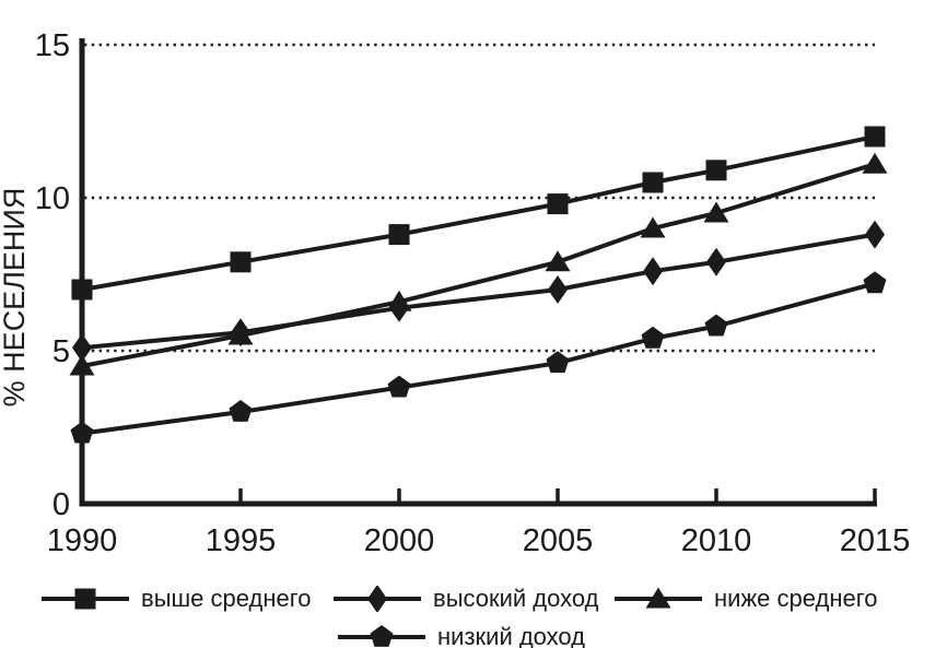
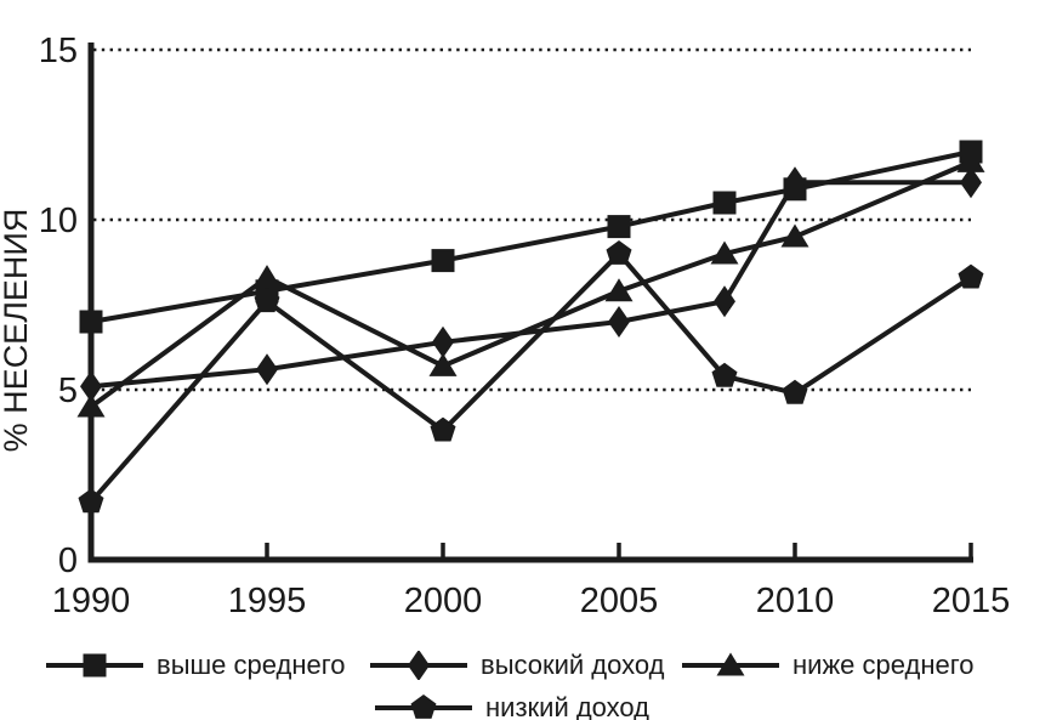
низкий доход/1990: 2.3 -> 1.7
ниже среднего/1995: 5.5 -> 8.3
низкий доход/1995: 3.0 -> 7.6
ниже среднего/2000: 6.6 -> 5.7
низкий доход/2005: 4.6 -> 9.0
высокий доход/2010: 7.9 -> 11.1
низкий доход/2010: 5.8 -> 4.9
высокий доход/2015: 8.8 -> 11.1
ниже среднего/2015: 11.1 -> 11.7
низкий доход/2015: 7.2 -> 8.3
